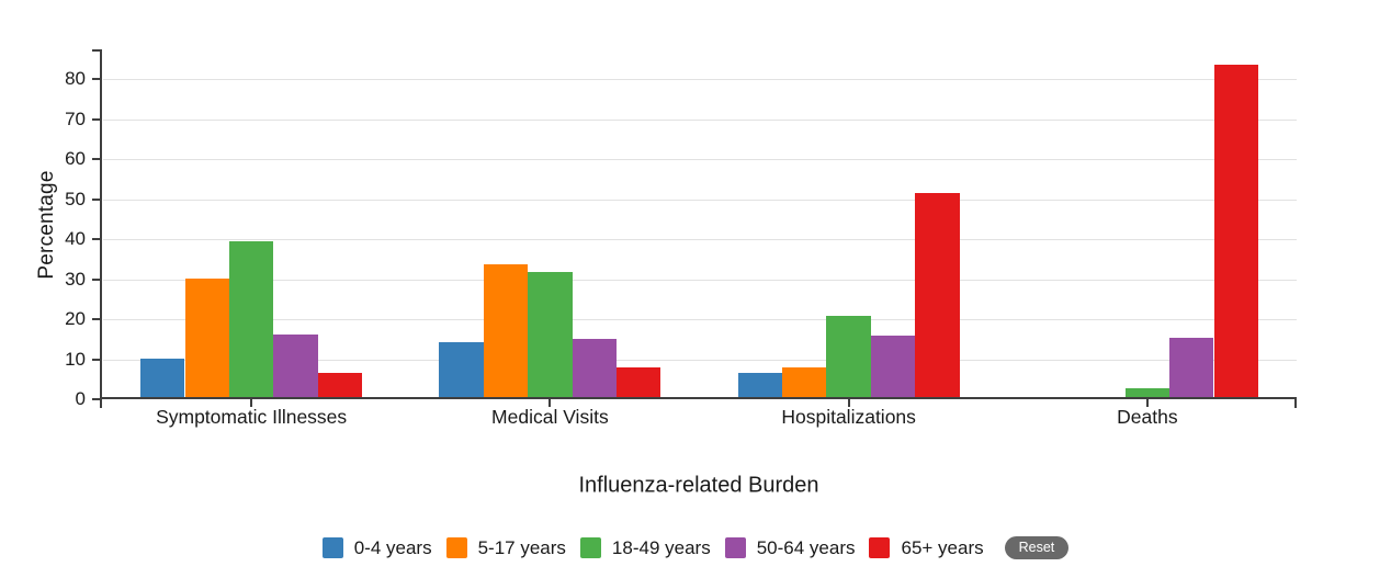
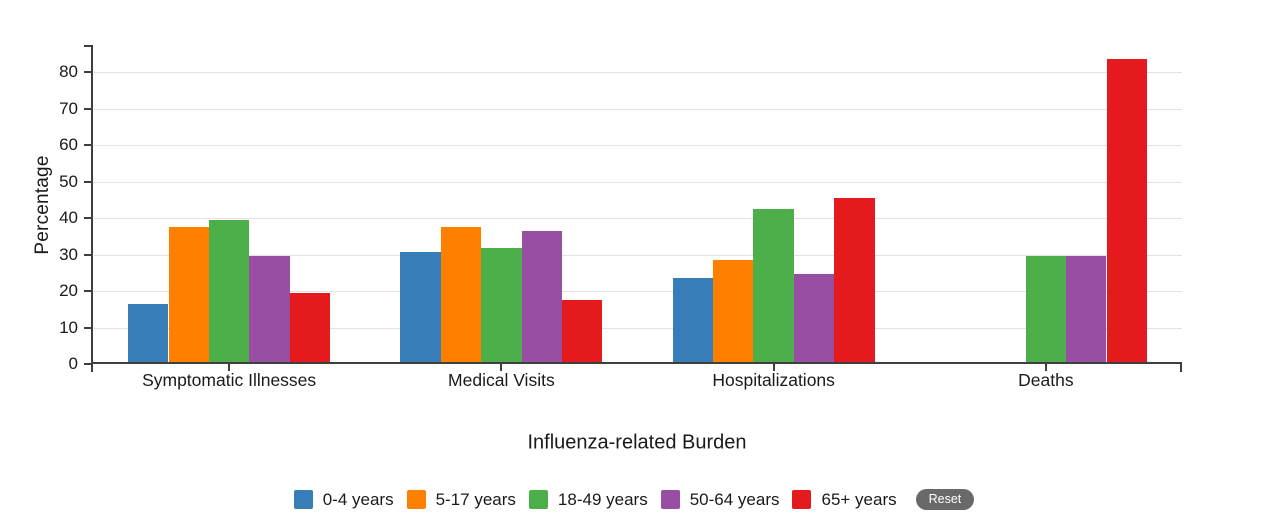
0-4 years/Symptomatic Illnesses: 10 -> 16
5-17 years/Symptomatic Illnesses: 30 -> 37
50-64 years/Symptomatic Illnesses: 16 -> 29
65+ years/Symptomatic Illnesses: 6 -> 19
0-4 years/Medical Visits: 14 -> 30
5-17 years/Medical Visits: 33 -> 37
50-64 years/Medical Visits: 14 -> 36
65+ years/Medical Visits: 7 -> 17
0-4 years/Hospitalizations: 6 -> 23
5-17 years/Hospitalizations: 7 -> 28
18-49 years/Hospitalizations: 20 -> 42
50-64 years/Hospitalizations: 15 -> 24
65+ years/Hospitalizations: 51 -> 45
18-49 years/Deaths: 2 -> 29
50-64 years/Deaths: 15 -> 29
